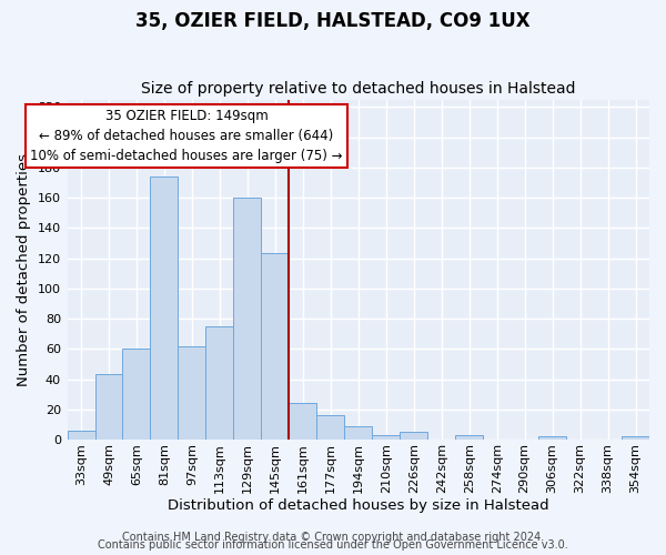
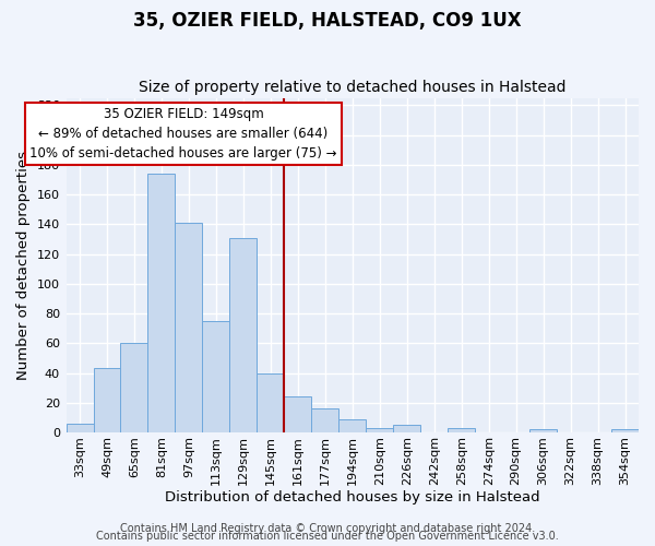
97sqm: 62 -> 141
129sqm: 160 -> 131
145sqm: 123 -> 40
